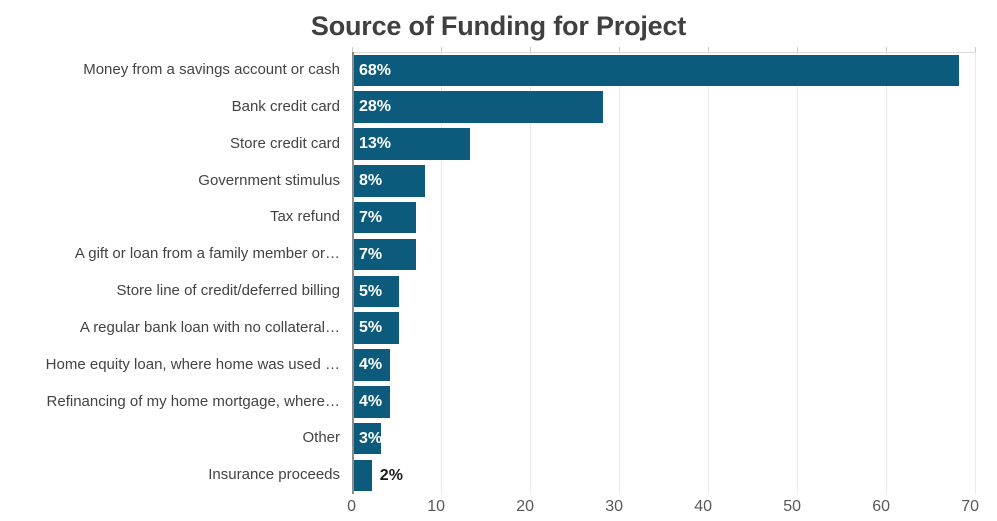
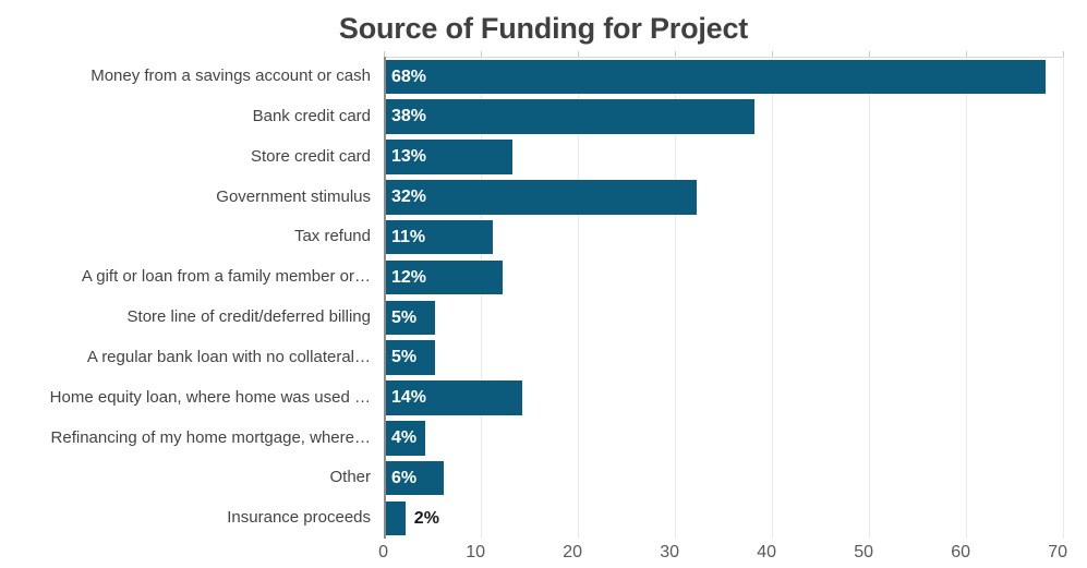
Bank credit card: 28% -> 38%
Government stimulus: 8% -> 32%
Tax refund: 7% -> 11%
A gift or loan from a family member or…: 7% -> 12%
Home equity loan, where home was used …: 4% -> 14%
Other: 3% -> 6%
